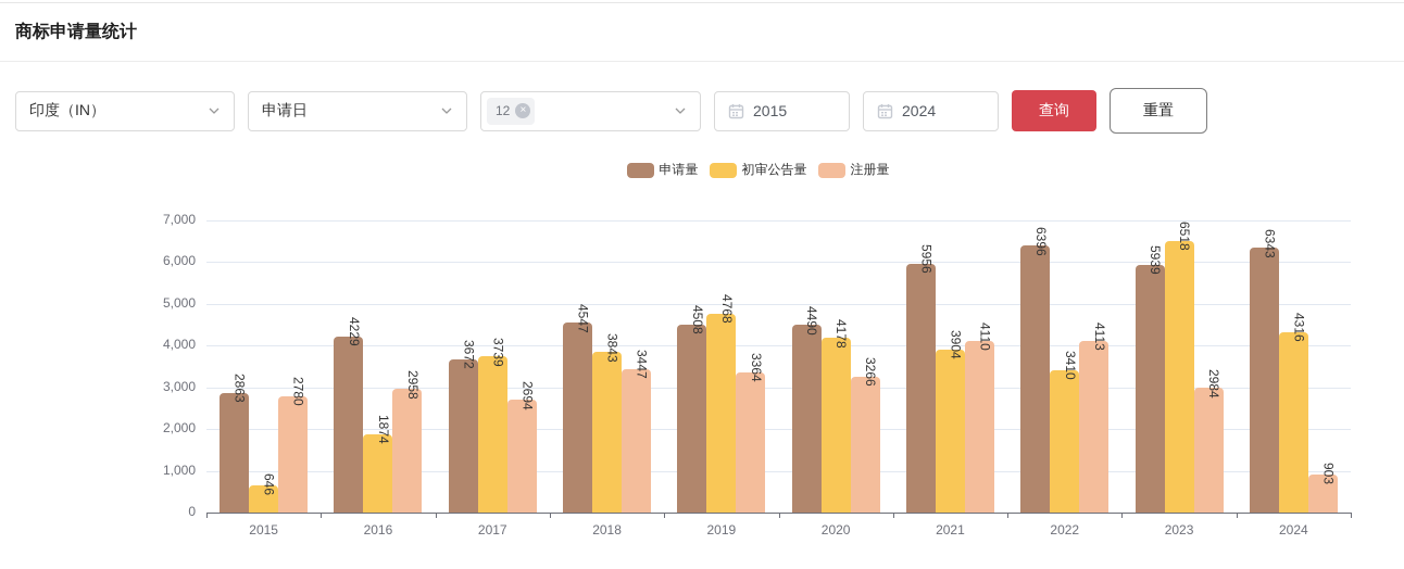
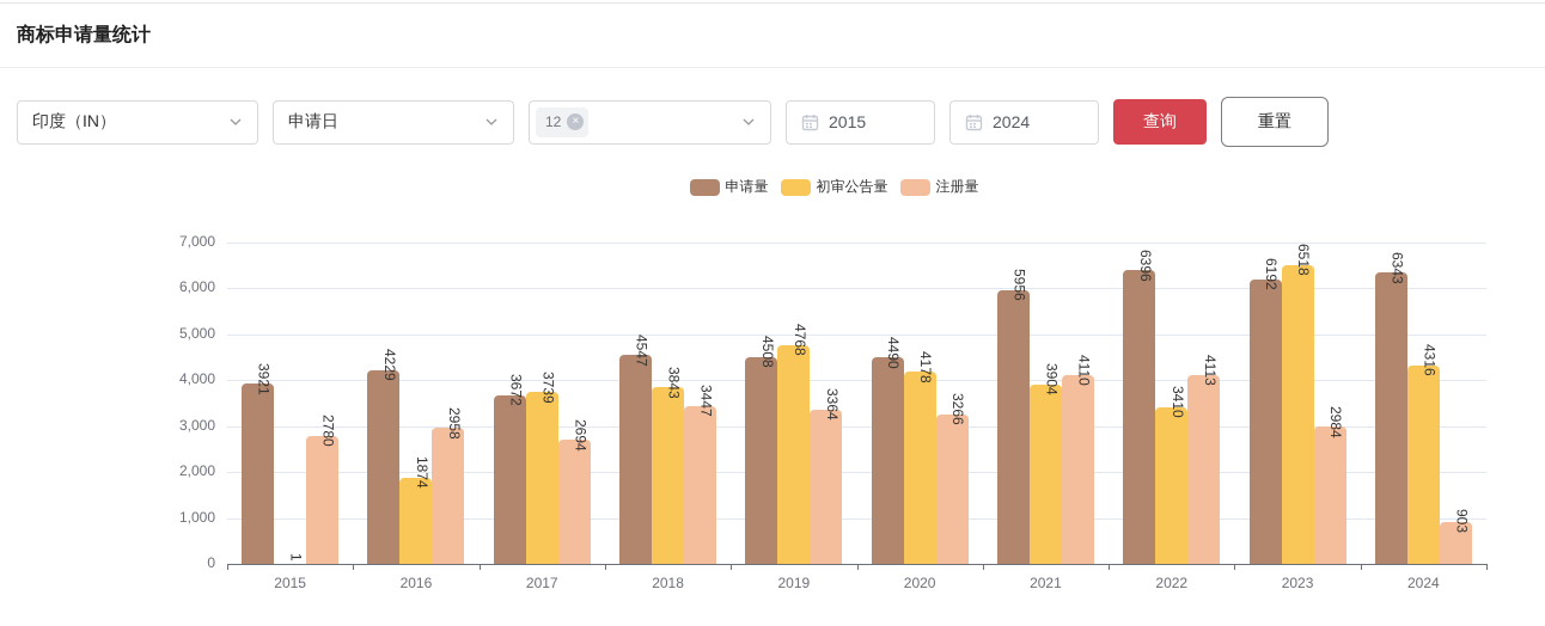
申请量/2015: 2863 -> 3921
初审公告量/2015: 646 -> 1
申请量/2023: 5939 -> 6192
